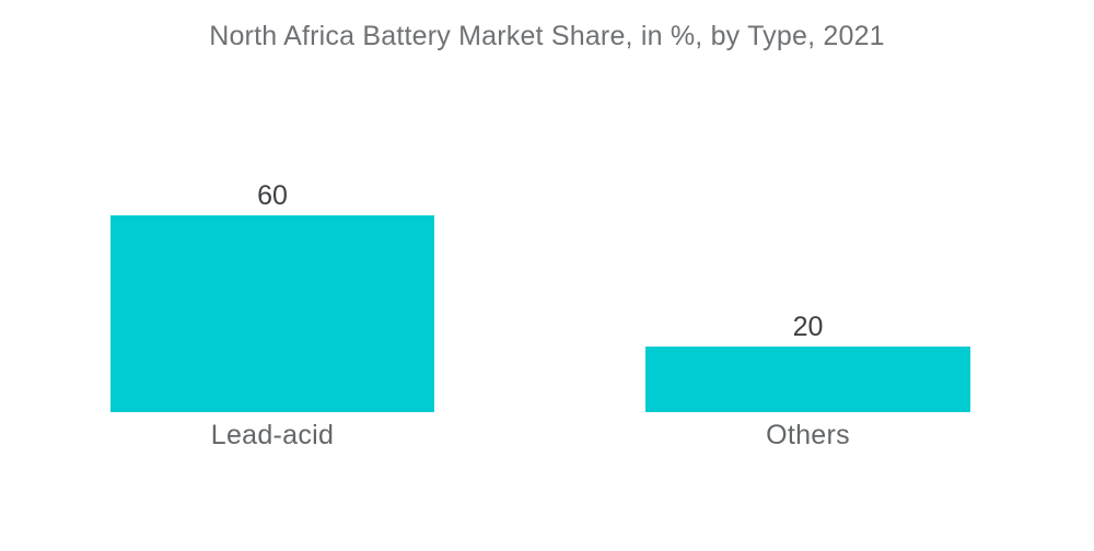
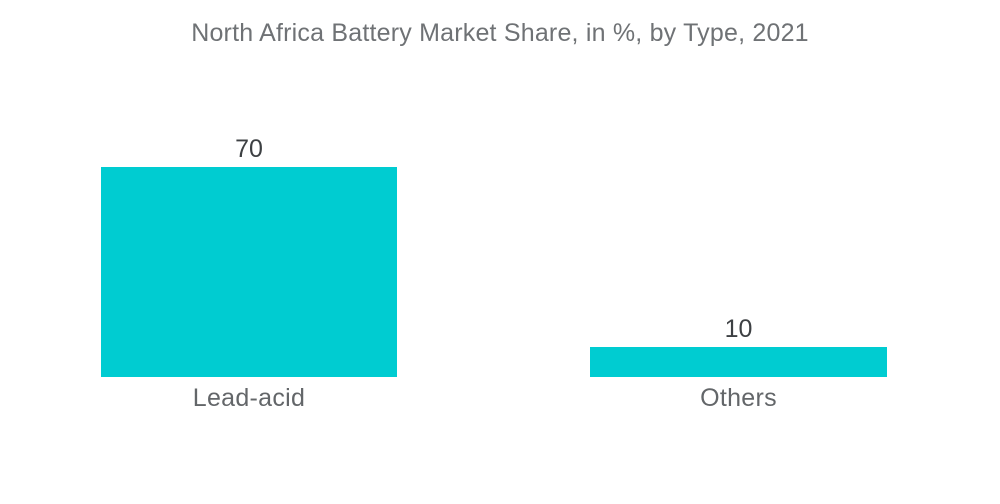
Lead-acid: 60 -> 70
Others: 20 -> 10
